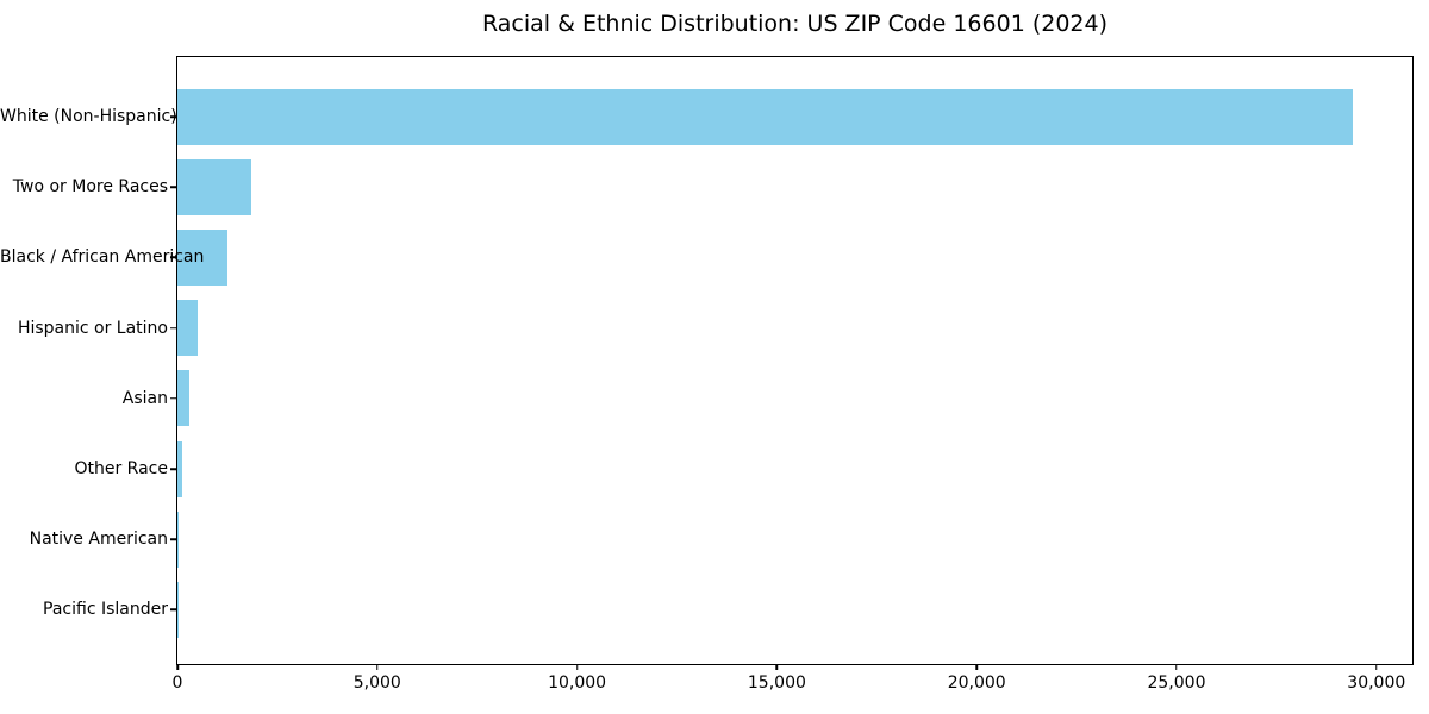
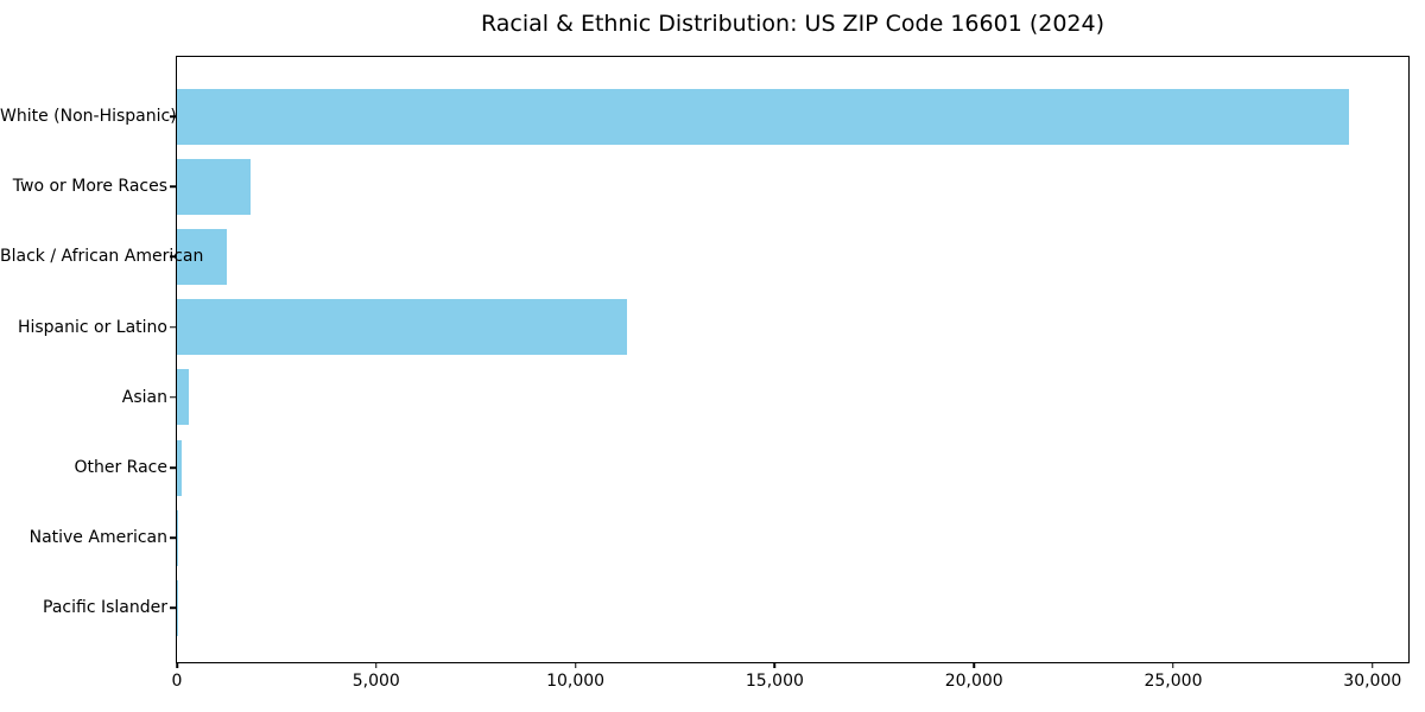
Hispanic or Latino: 500 -> 11300
